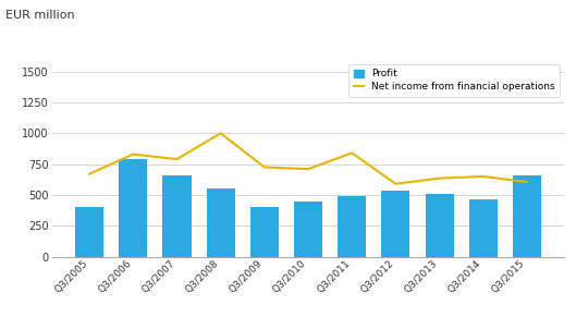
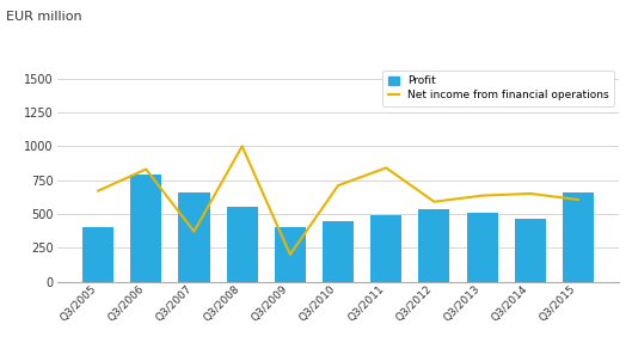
Net income from financial operations/Q3/2007: 790 -> 370
Net income from financial operations/Q3/2009: 720 -> 200
